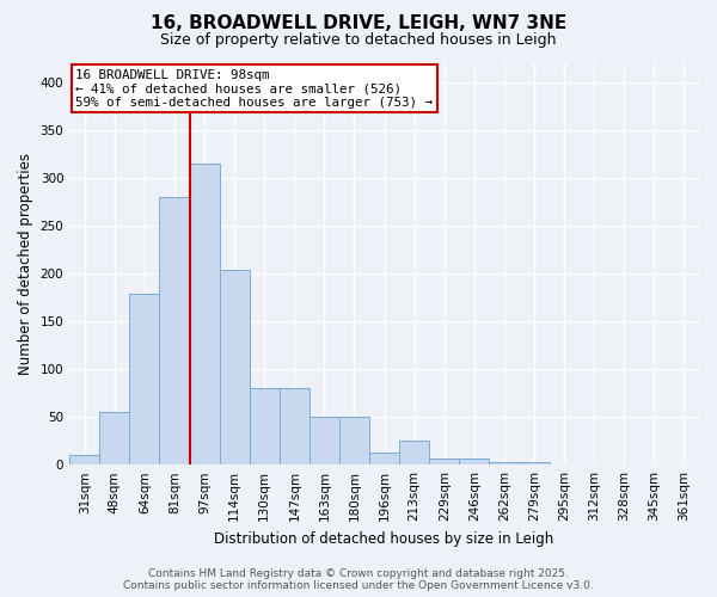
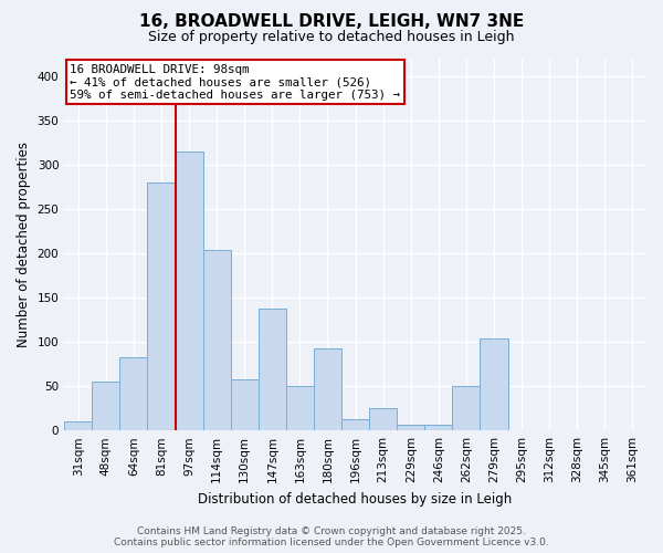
64sqm: 178 -> 82
130sqm: 80 -> 58
147sqm: 80 -> 138
180sqm: 50 -> 92
262sqm: 3 -> 50
279sqm: 3 -> 104
